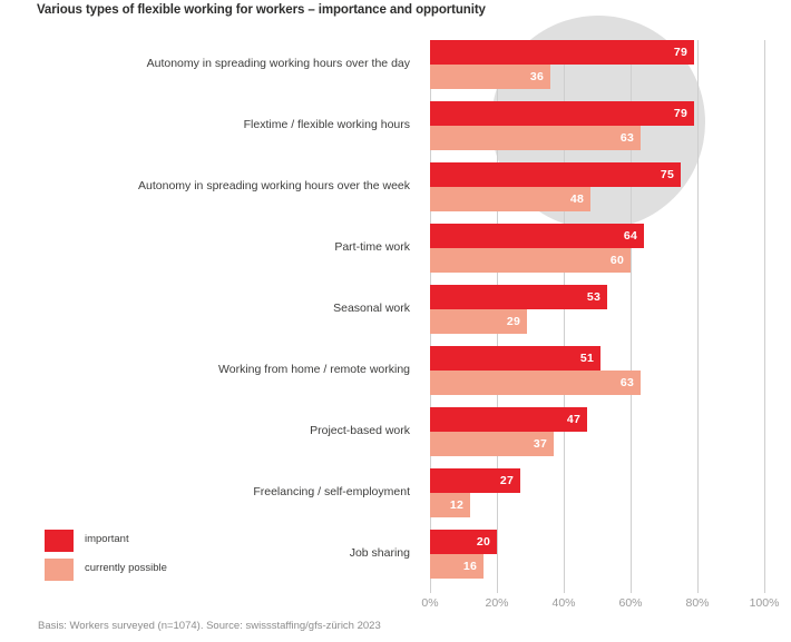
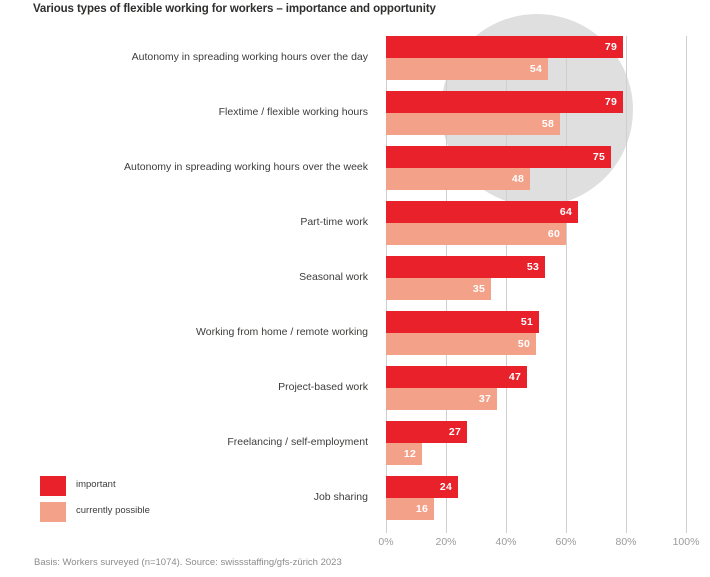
currently possible/Autonomy in spreading working hours over the day: 36 -> 54
currently possible/Flextime / flexible working hours: 63 -> 58
currently possible/Seasonal work: 29 -> 35
currently possible/Working from home / remote working: 63 -> 50
important/Job sharing: 20 -> 24
